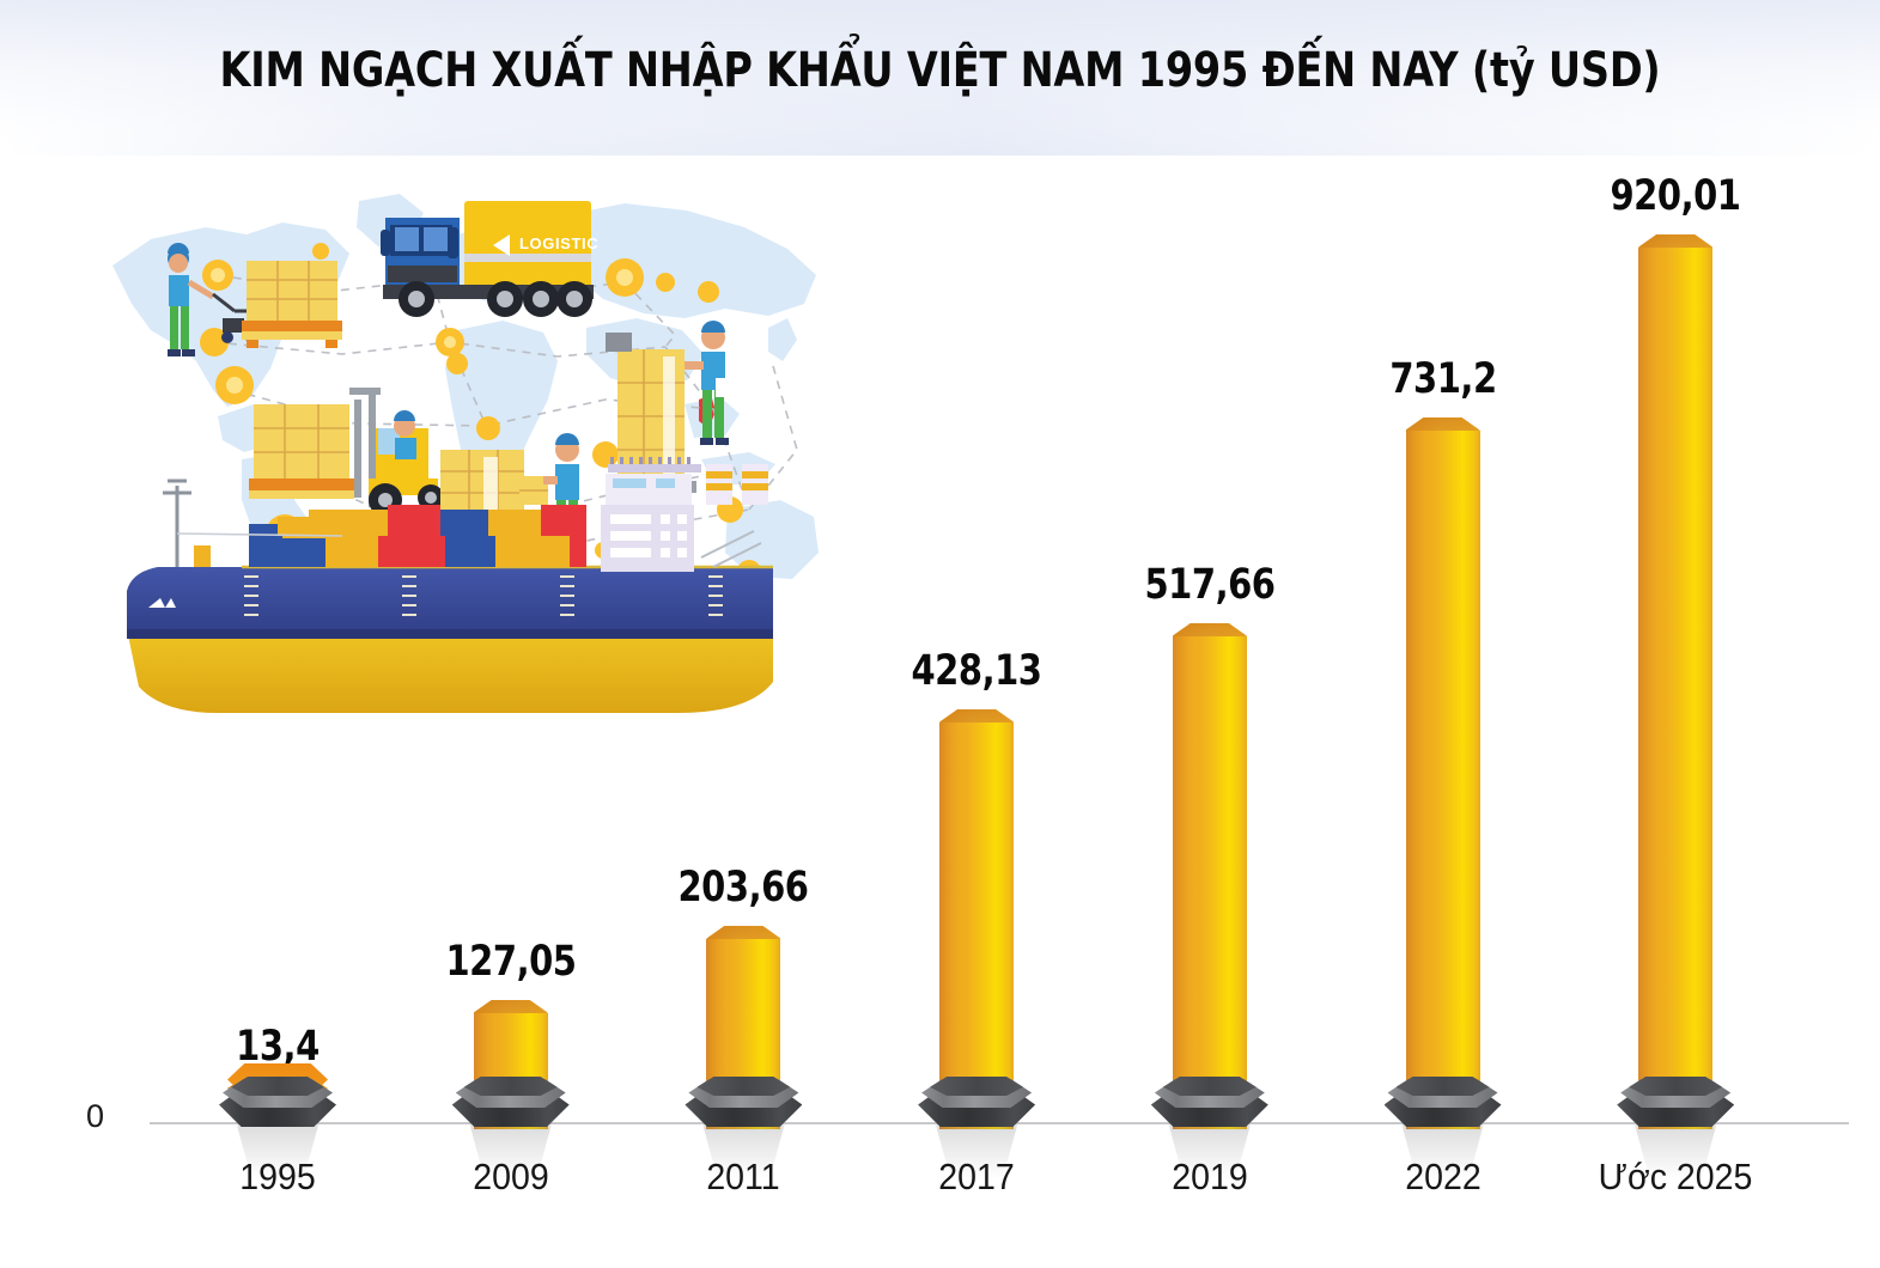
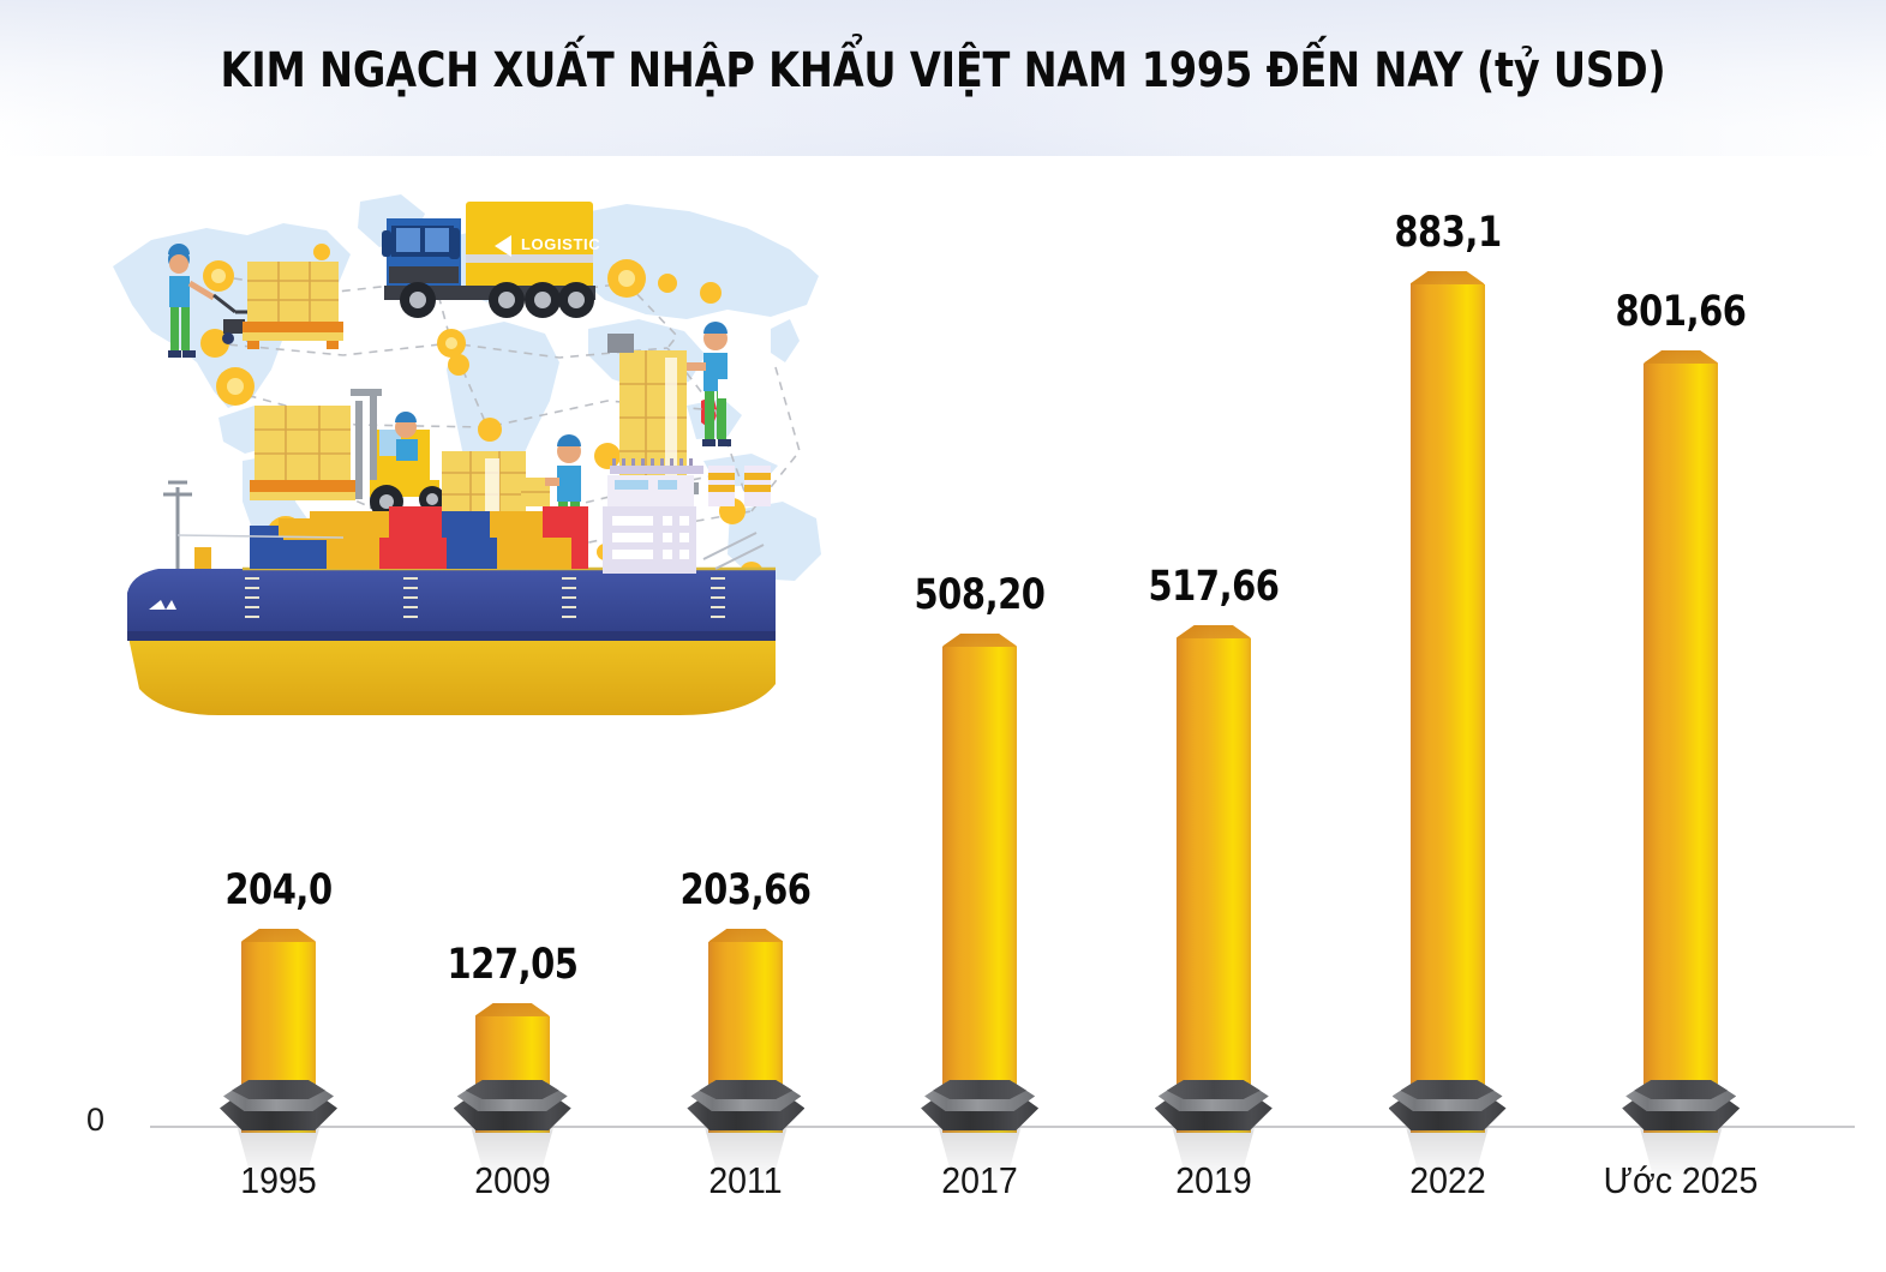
1995: 13,4 -> 204,0
2017: 428,13 -> 508,20
2022: 731,2 -> 883,1
Ước 2025: 920,01 -> 801,66
